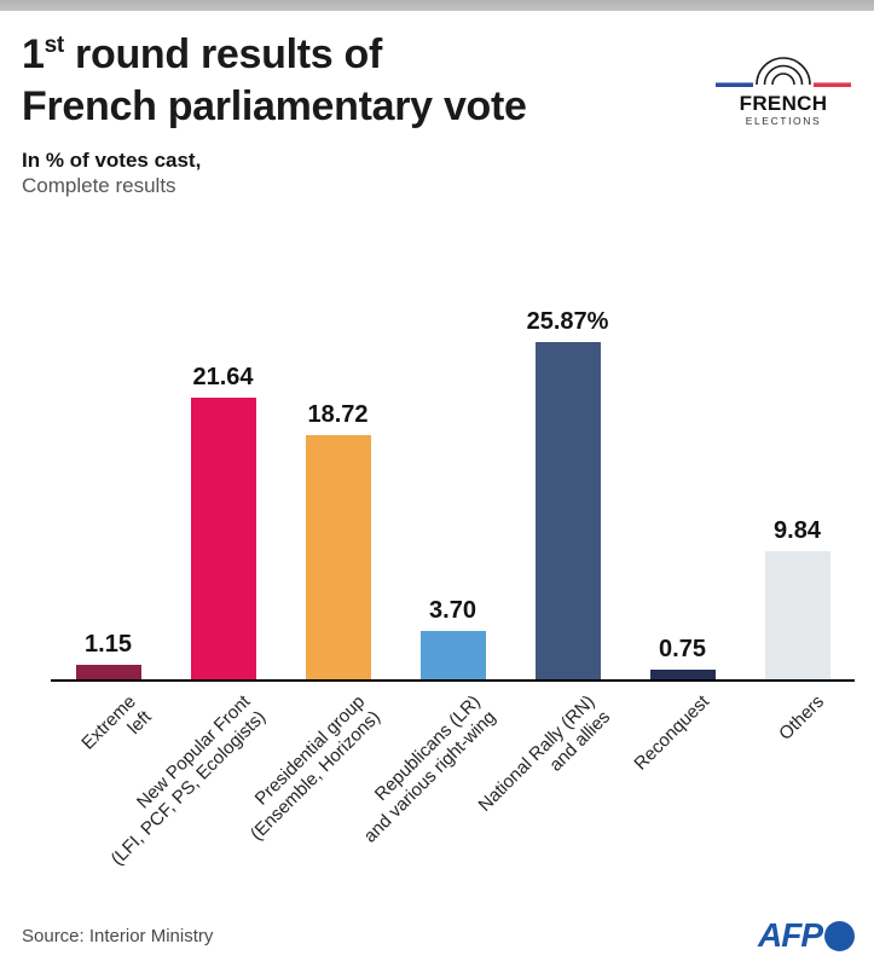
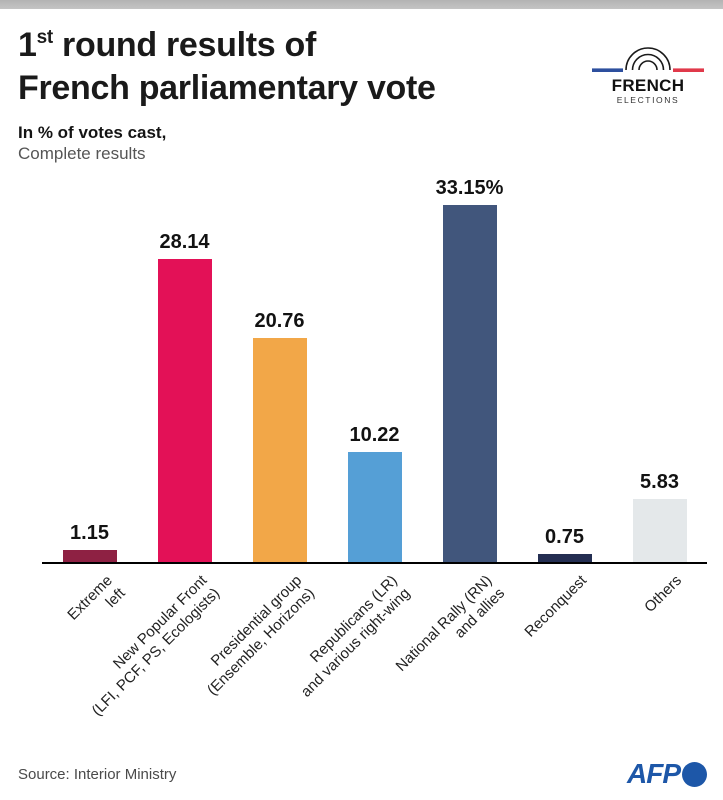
New Popular Front (LFI, PCF, PS, Ecologists): 21.64 -> 28.14
Presidential group (Ensemble, Horizons): 18.72 -> 20.76
Republicans (LR) and various right-wing: 3.70 -> 10.22
National Rally (RN) and allies: 25.87% -> 33.15%
Others: 9.84 -> 5.83
